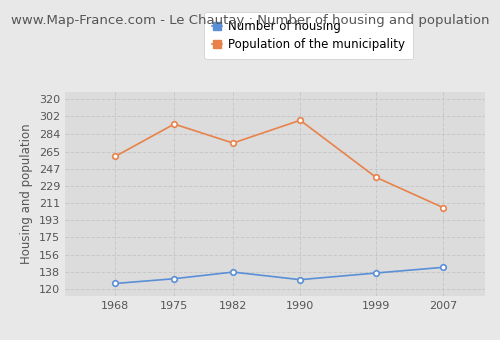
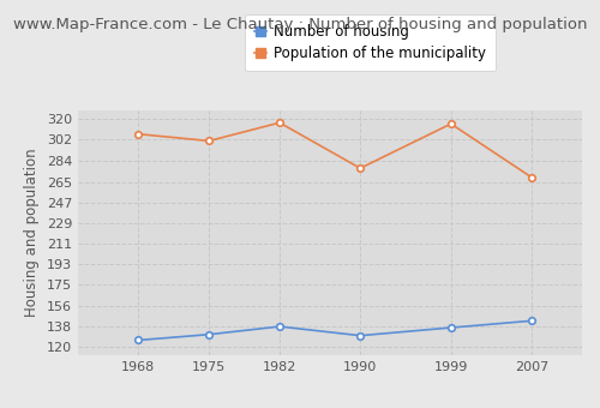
Population of the municipality/1968: 260 -> 307
Population of the municipality/1975: 294 -> 301
Population of the municipality/1982: 274 -> 317
Population of the municipality/1990: 298 -> 277
Population of the municipality/1999: 238 -> 316
Population of the municipality/2007: 206 -> 269
